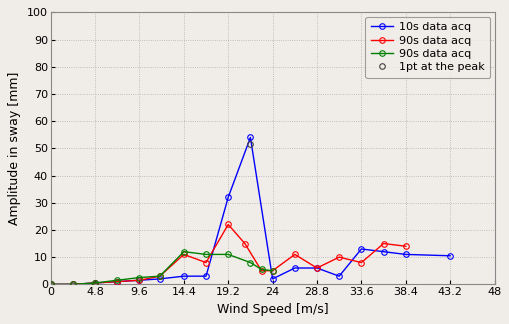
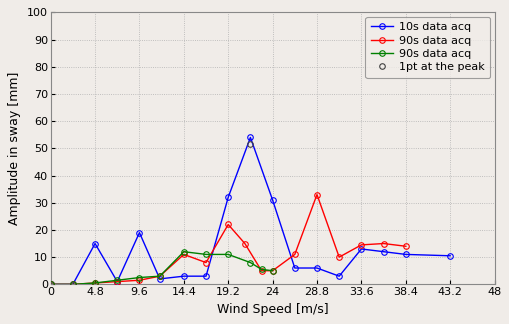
10s data acq/4.8: 0.5 -> 15.0
10s data acq/9.6: 1.5 -> 19.0
10s data acq/24: 2.0 -> 31.0
90s data acq/28.8: 6.0 -> 33.0
90s data acq/33.6: 8.0 -> 14.5
